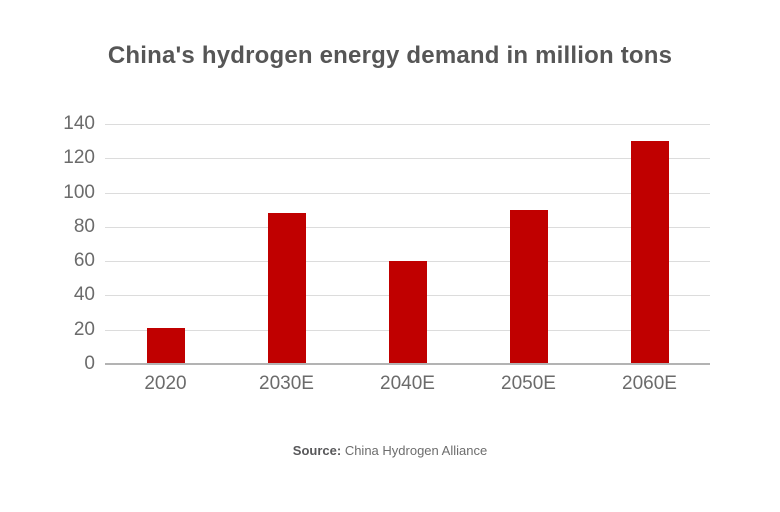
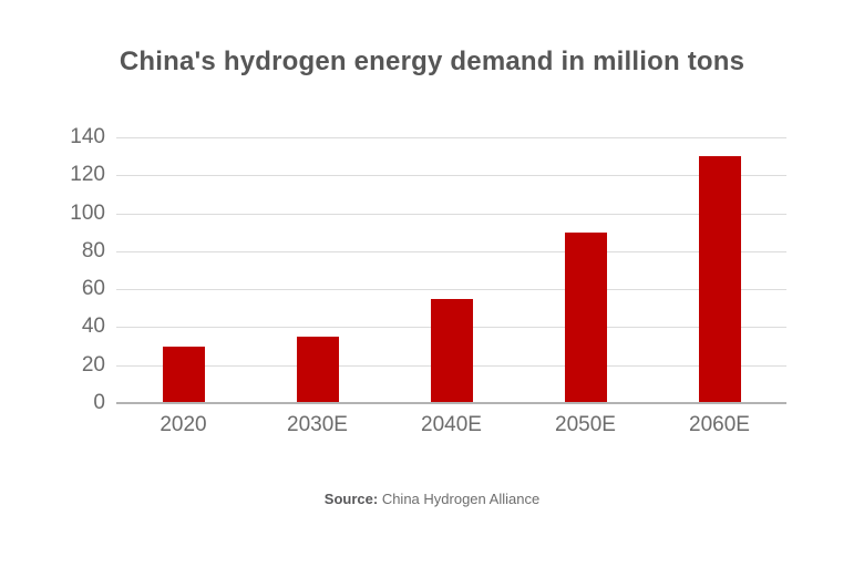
2020: 21 -> 30
2030E: 88 -> 35
2040E: 60 -> 55
